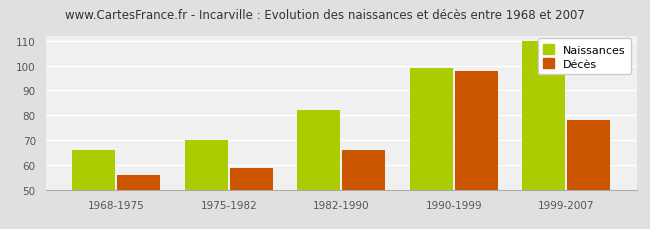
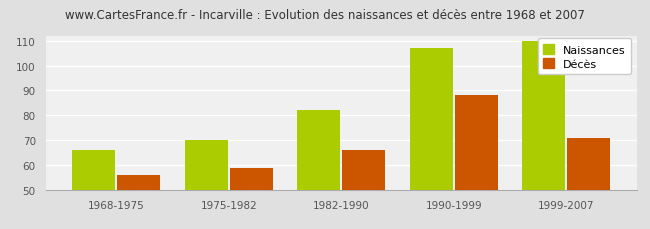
Naissances/1990-1999: 99 -> 107
Décès/1990-1999: 98 -> 88
Décès/1999-2007: 78 -> 71
